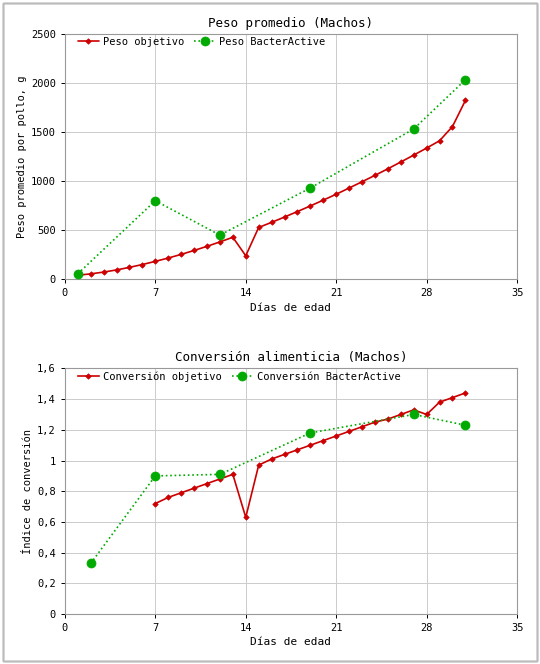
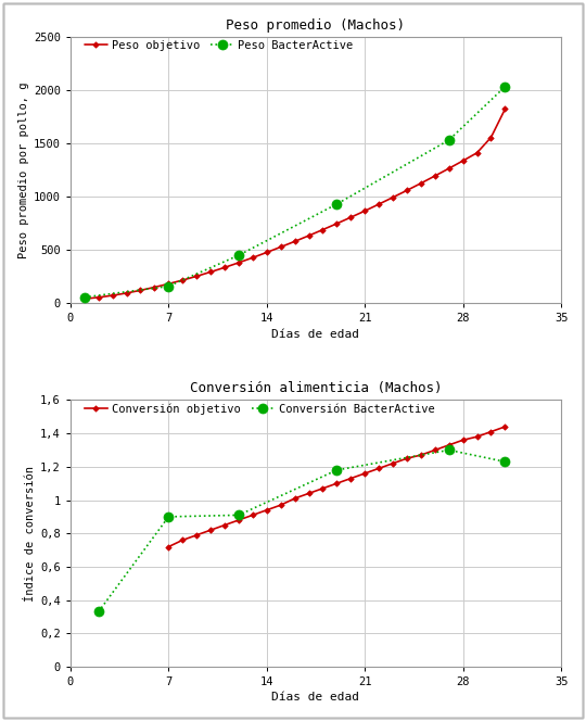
Peso promedio (Machos)/Peso BacterActive/7: 800 -> 160
Peso promedio (Machos)/Peso objetivo/14: 240 -> 480
Conversión alimenticia (Machos)/Conversión objetivo/14: 0,63 -> 0,94
Conversión alimenticia (Machos)/Conversión objetivo/28: 1,30 -> 1,36
